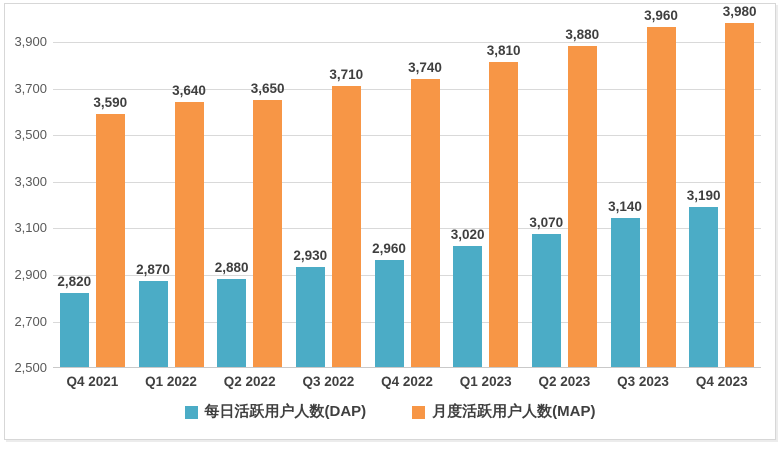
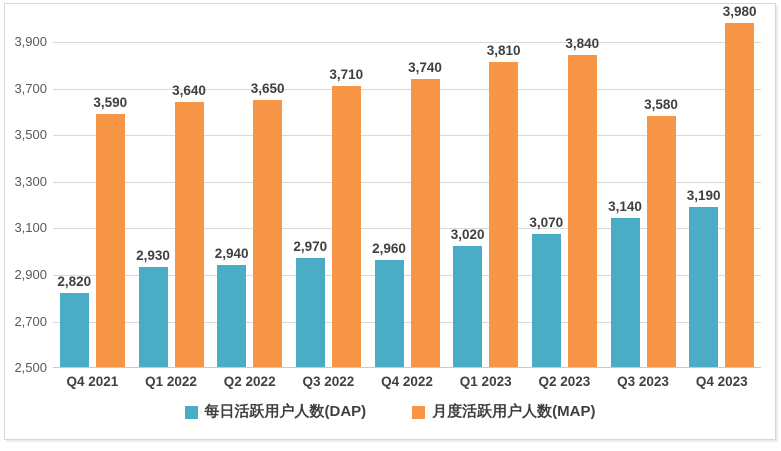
每日活跃用户人数(DAP)/Q1 2022: 2,870 -> 2,930
每日活跃用户人数(DAP)/Q2 2022: 2,880 -> 2,940
每日活跃用户人数(DAP)/Q3 2022: 2,930 -> 2,970
月度活跃用户人数(MAP)/Q2 2023: 3,880 -> 3,840
月度活跃用户人数(MAP)/Q3 2023: 3,960 -> 3,580
